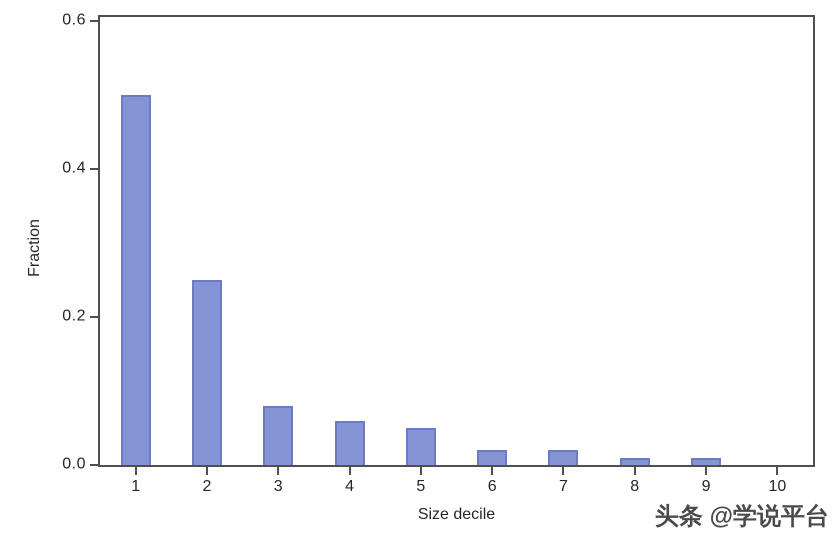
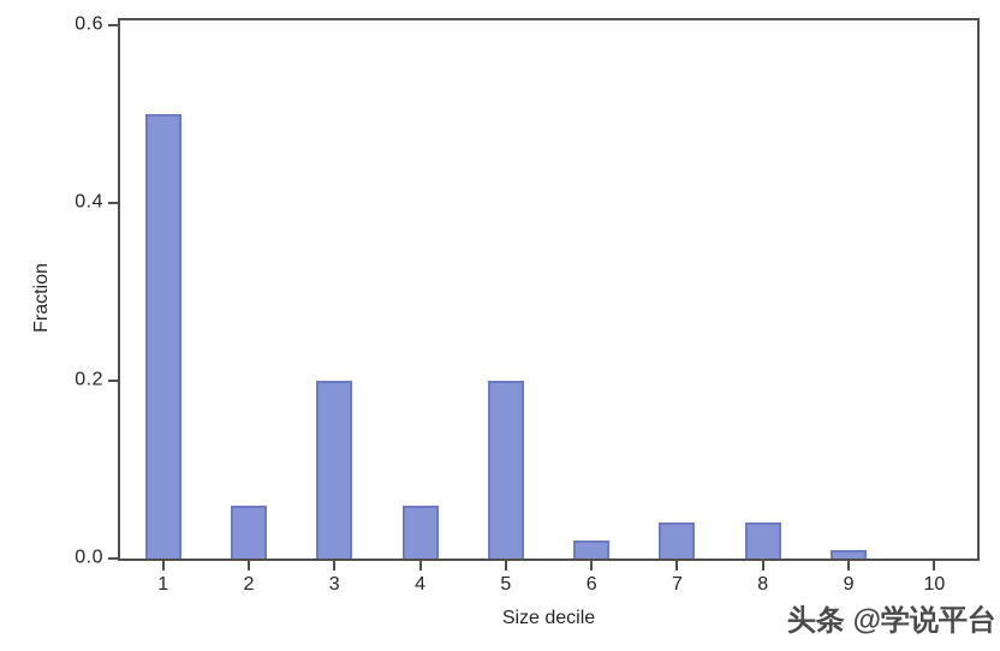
2: 0.25 -> 0.06
3: 0.08 -> 0.20
5: 0.05 -> 0.20
7: 0.02 -> 0.04
8: 0.01 -> 0.04
